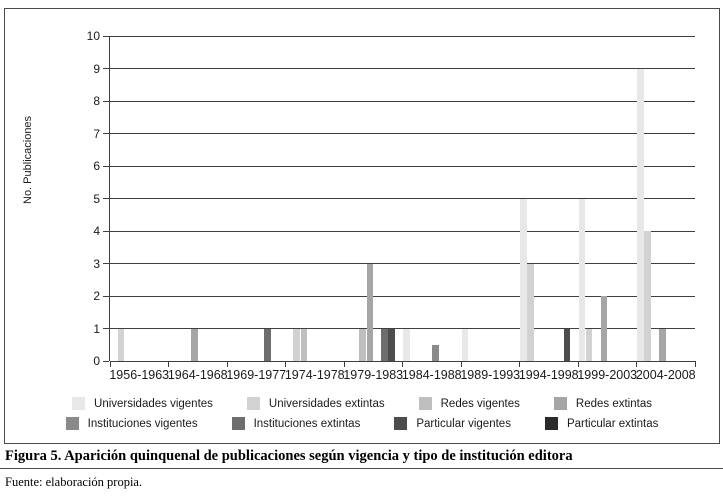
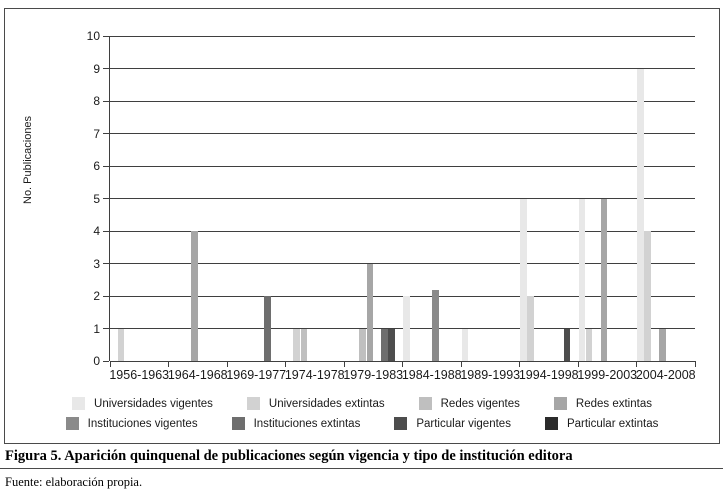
Redes extintas/1964-1968: 1 -> 4
Instituciones extintas/1969-1977: 1 -> 2
Universidades vigentes/1984-1988: 1 -> 2
Instituciones vigentes/1984-1988: 0.5 -> 2.2
Universidades extintas/1994-1998: 3 -> 2
Redes extintas/1999-2003: 2 -> 5
